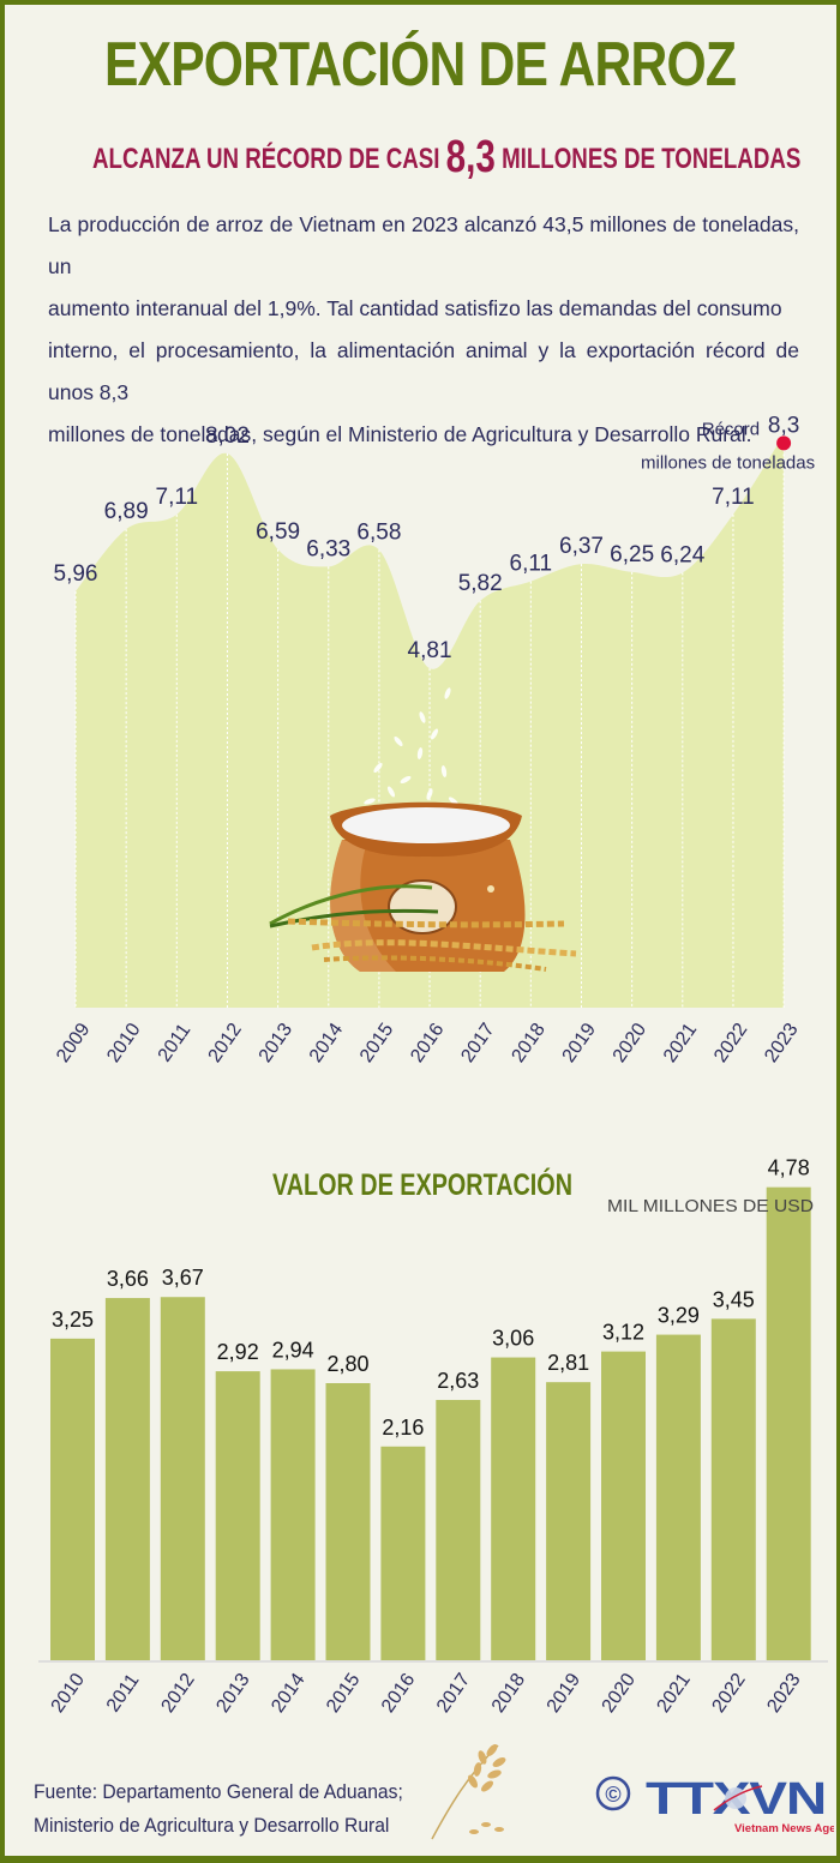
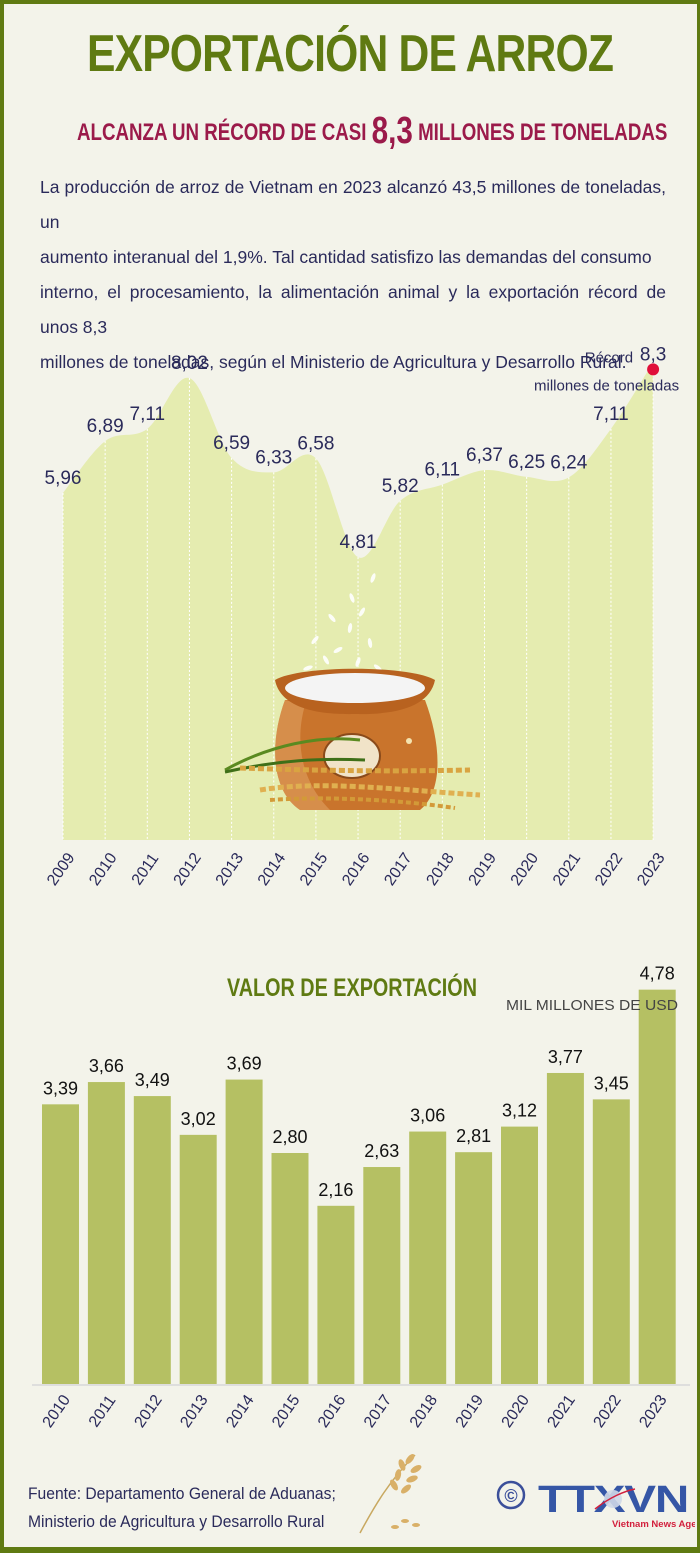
VALOR DE EXPORTACIÓN/2010: 3,25 -> 3,39
VALOR DE EXPORTACIÓN/2012: 3,67 -> 3,49
VALOR DE EXPORTACIÓN/2013: 2,92 -> 3,02
VALOR DE EXPORTACIÓN/2014: 2,94 -> 3,69
VALOR DE EXPORTACIÓN/2021: 3,29 -> 3,77
